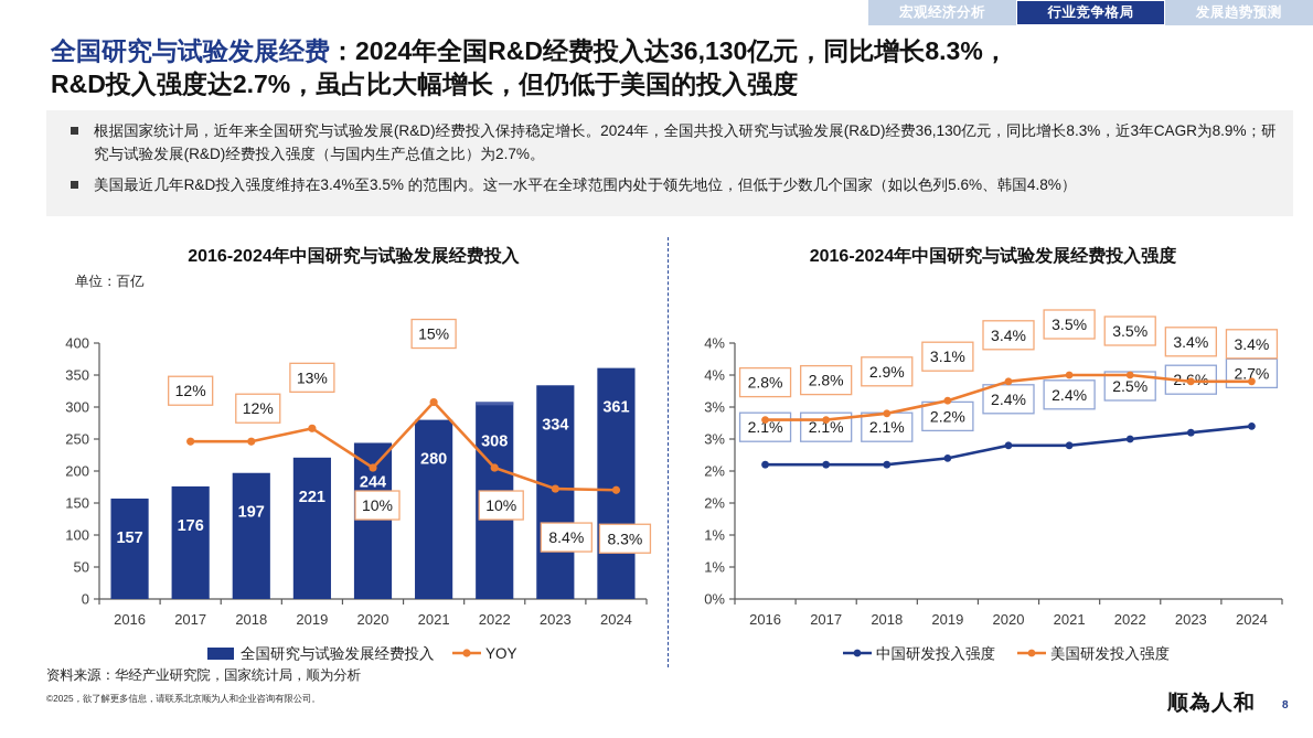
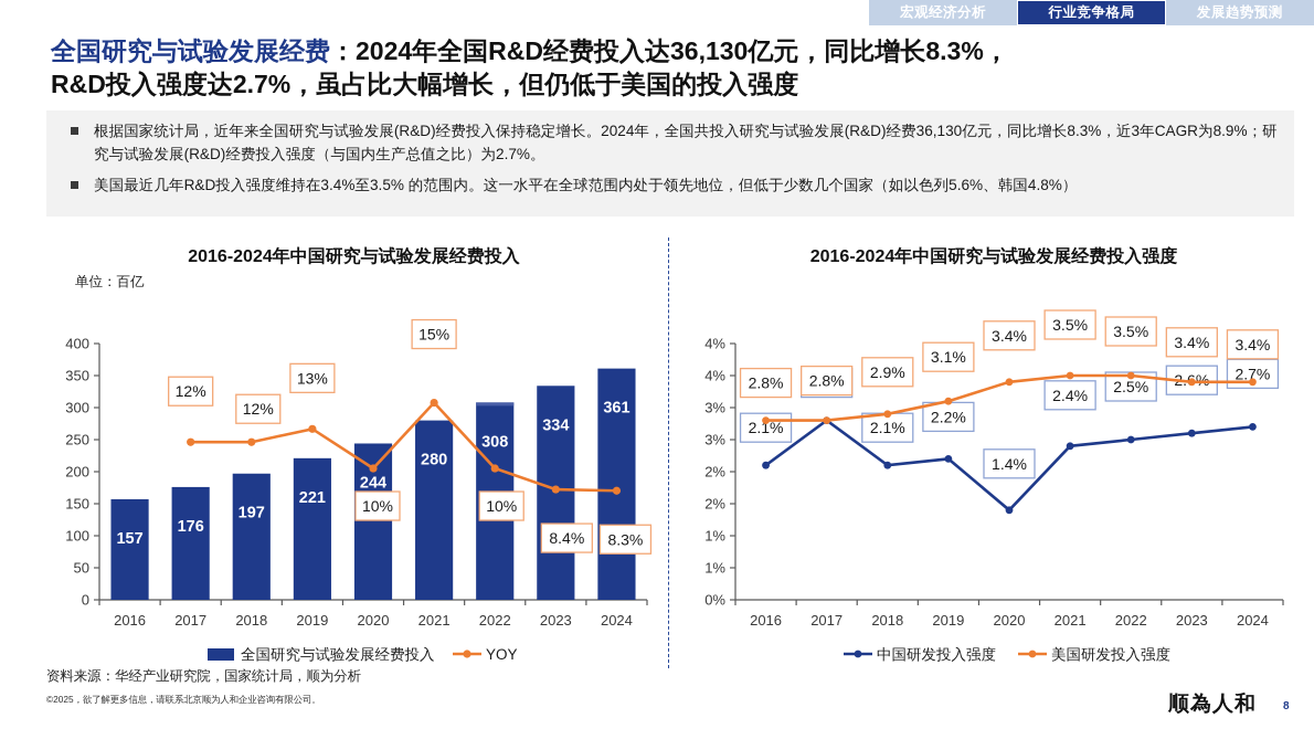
2016-2024年中国研究与试验发展经费投入强度/中国研发投入强度/2017: 2.1% -> 2.8%
2016-2024年中国研究与试验发展经费投入强度/中国研发投入强度/2020: 2.4% -> 1.4%
